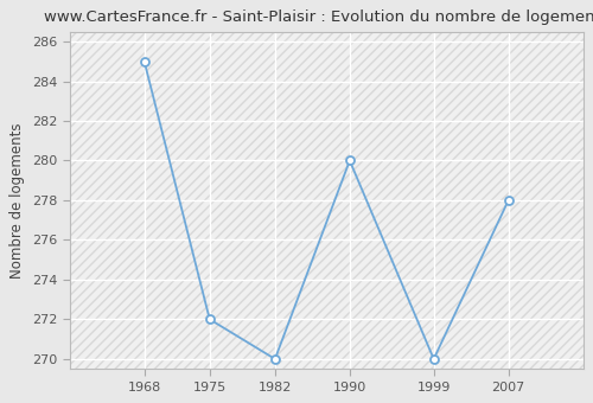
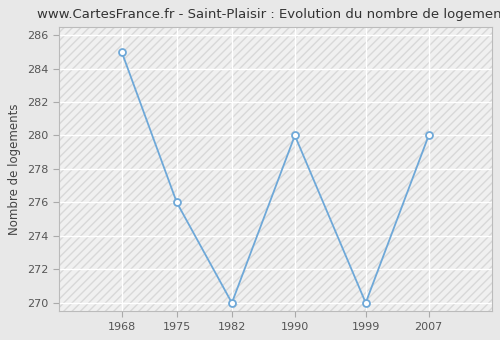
1975: 272 -> 276
2007: 278 -> 280
